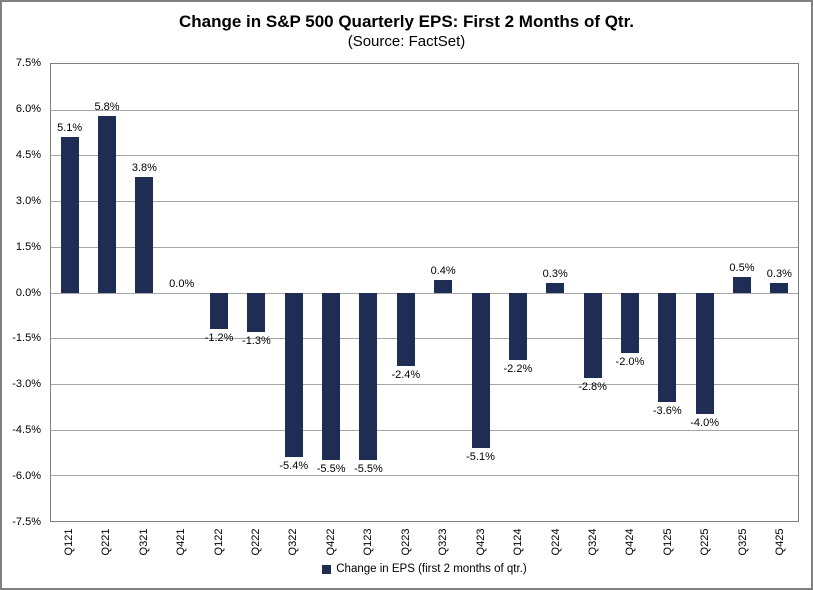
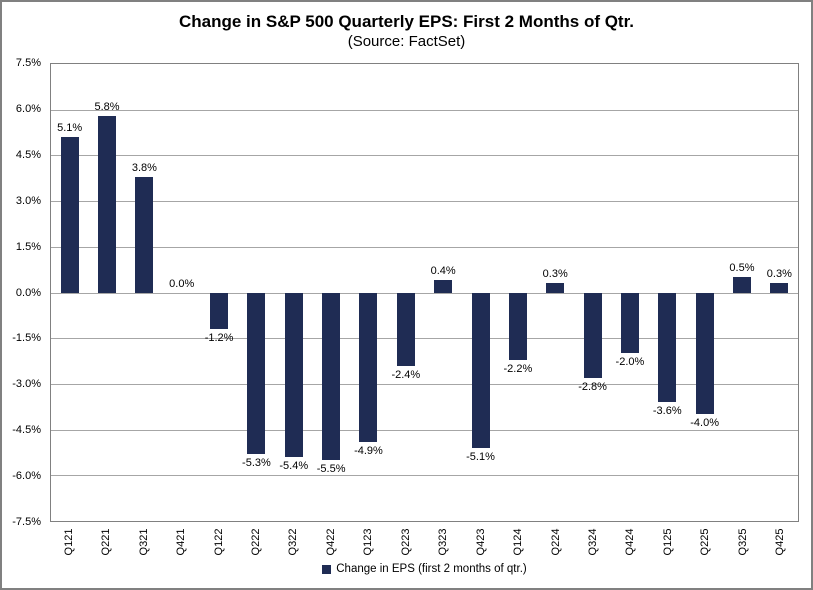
Q222: -1.3% -> -5.3%
Q123: -5.5% -> -4.9%
